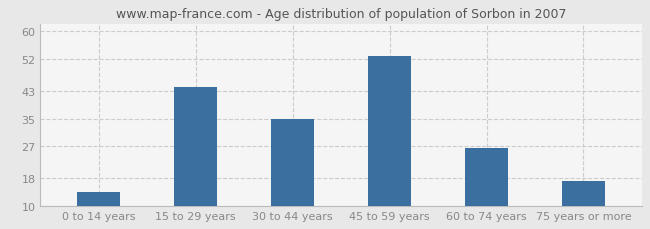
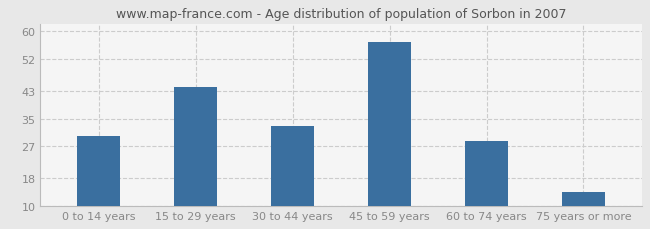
0 to 14 years: 14.0 -> 30.0
30 to 44 years: 35.0 -> 33.0
45 to 59 years: 53.0 -> 57.0
60 to 74 years: 26.5 -> 28.5
75 years or more: 17.0 -> 14.0
